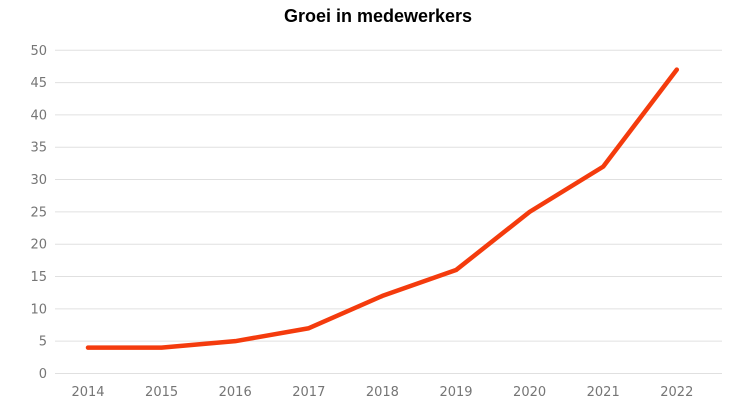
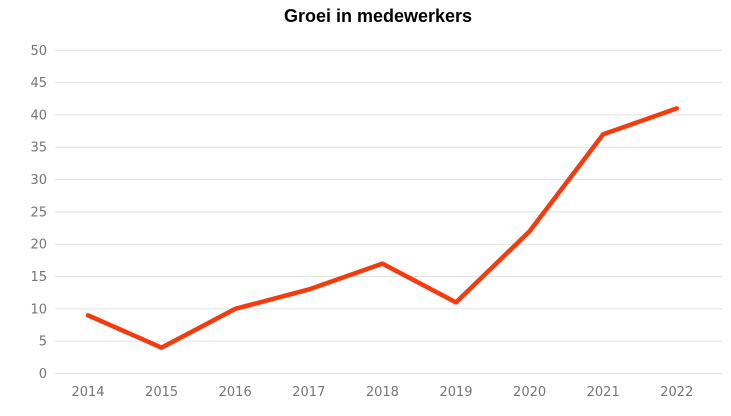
2014: 4 -> 9
2016: 5 -> 10
2017: 7 -> 13
2018: 12 -> 17
2019: 16 -> 11
2020: 25 -> 22
2021: 32 -> 37
2022: 47 -> 41
